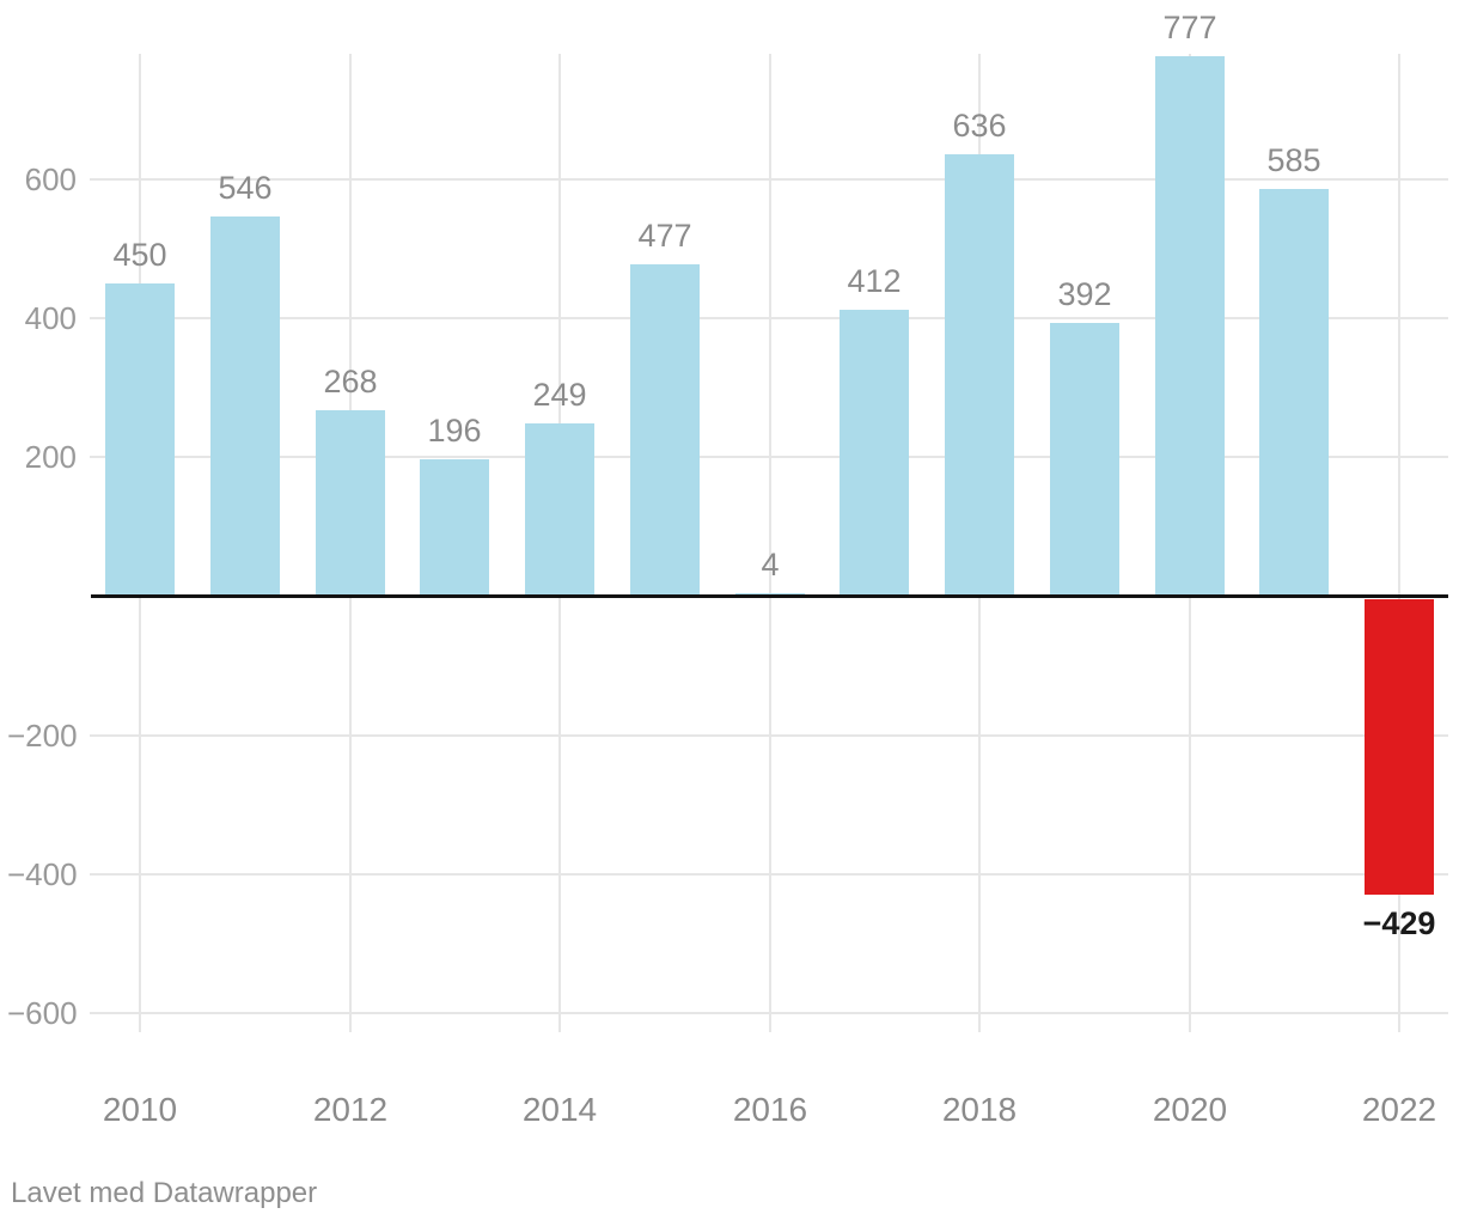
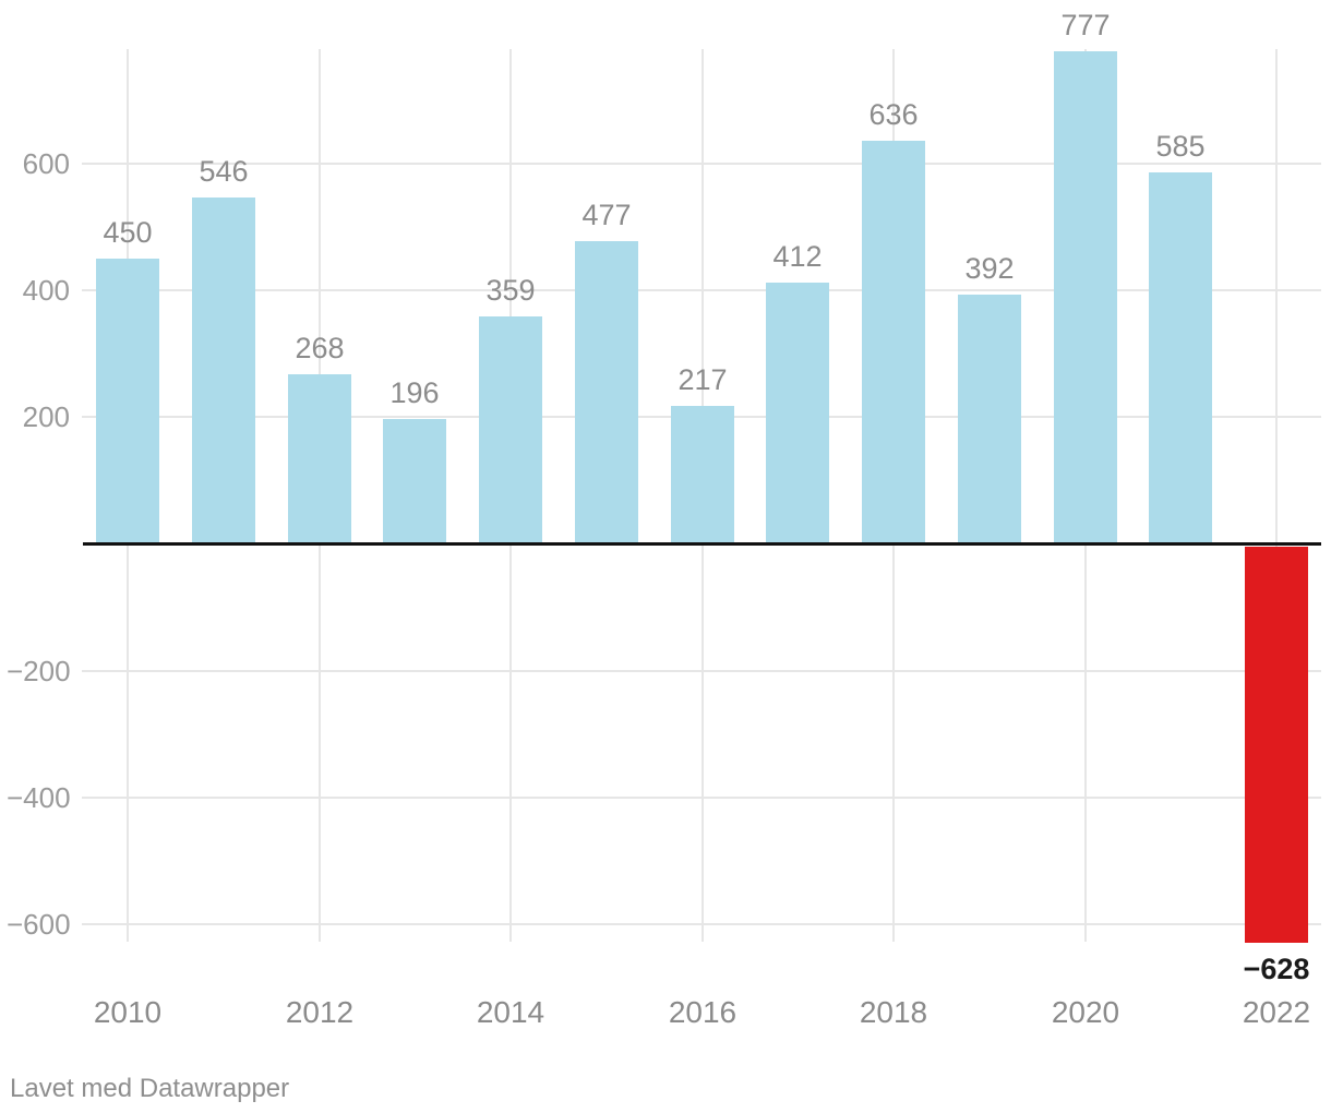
2014: 249 -> 359
2016: 4 -> 217
2022: −429 -> −628
